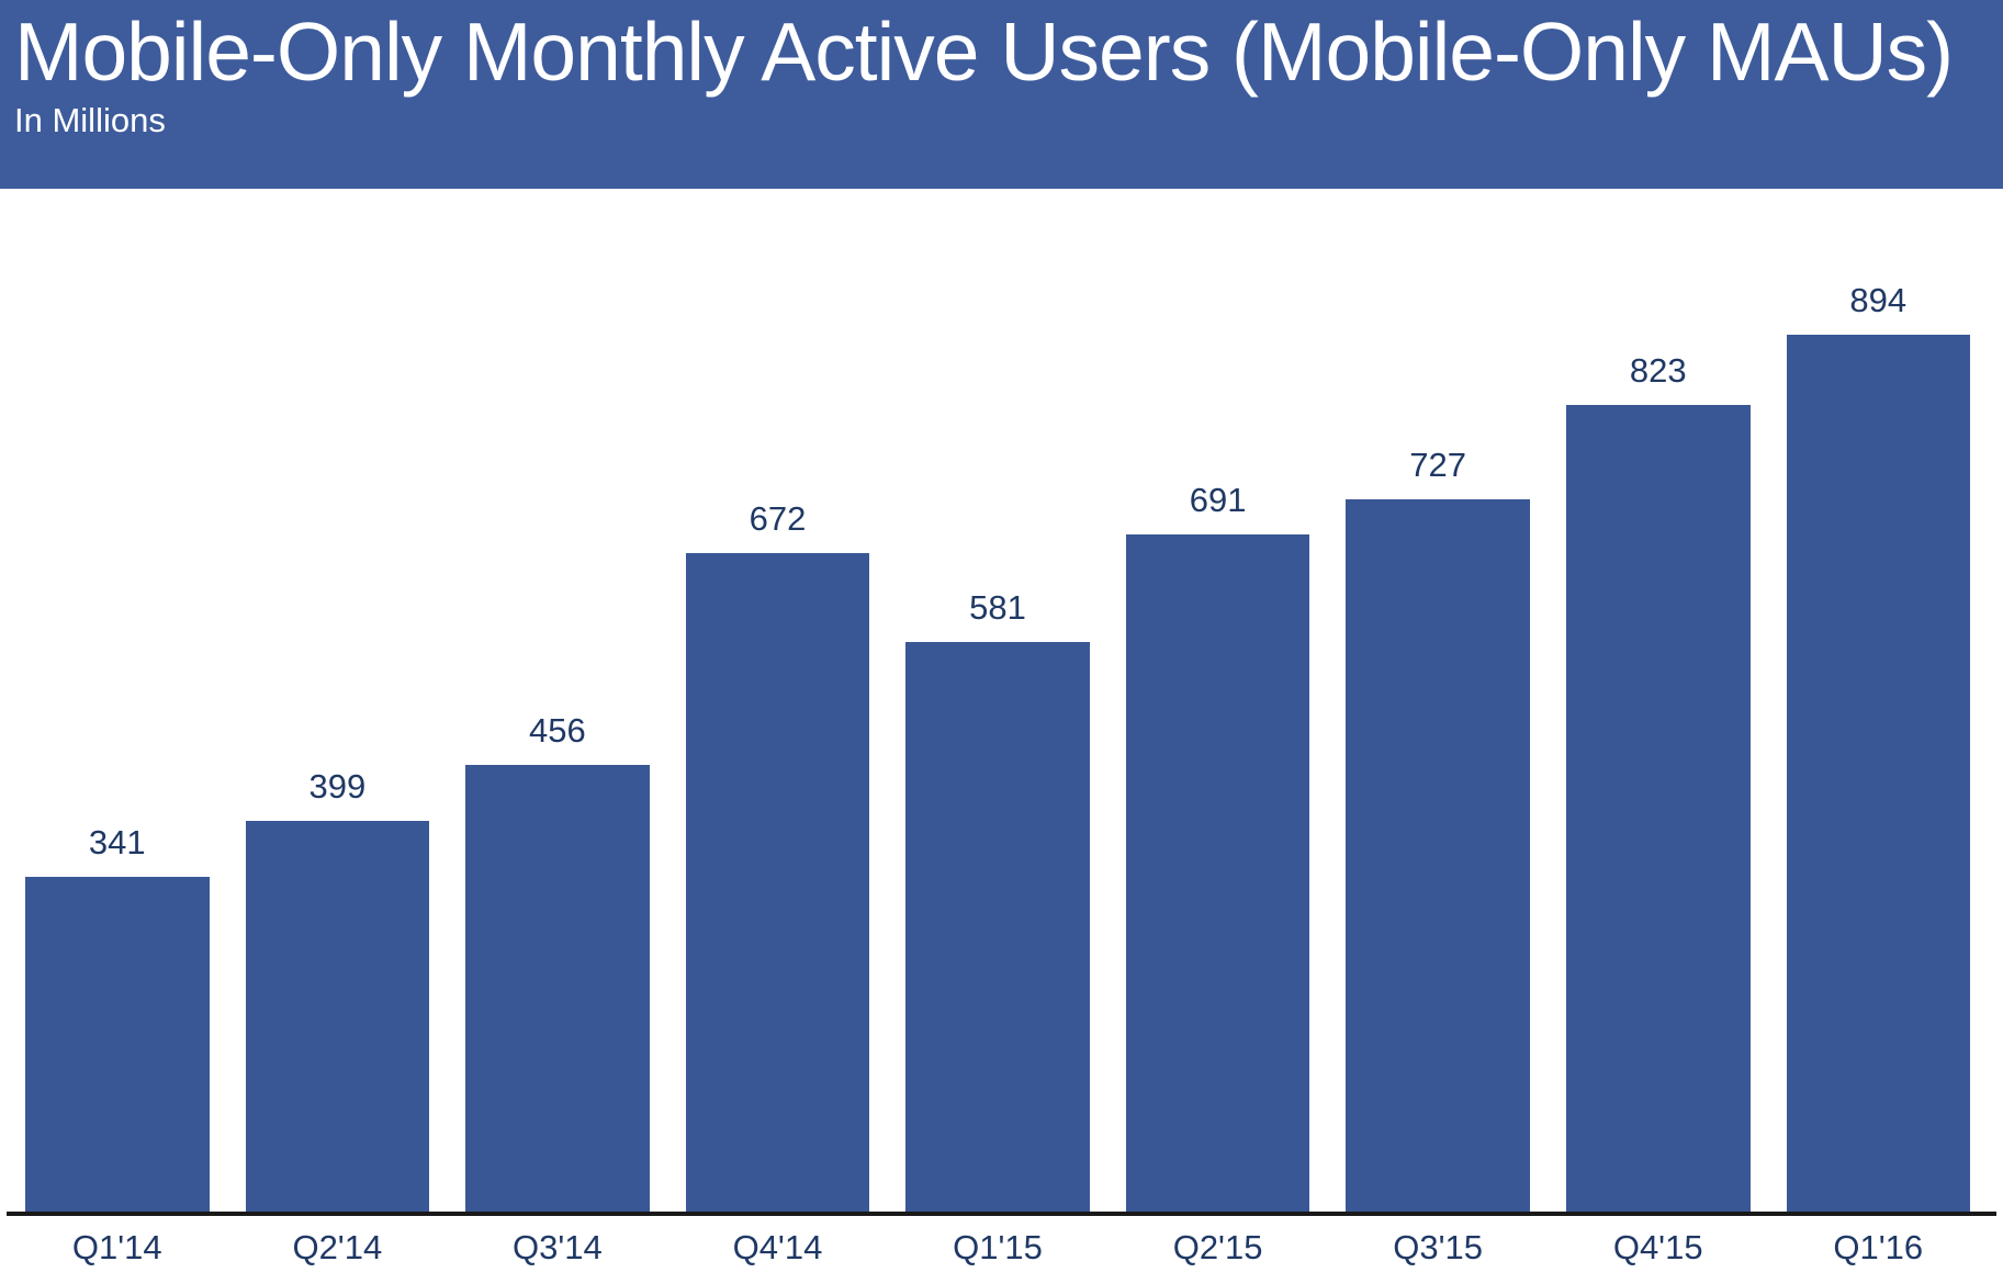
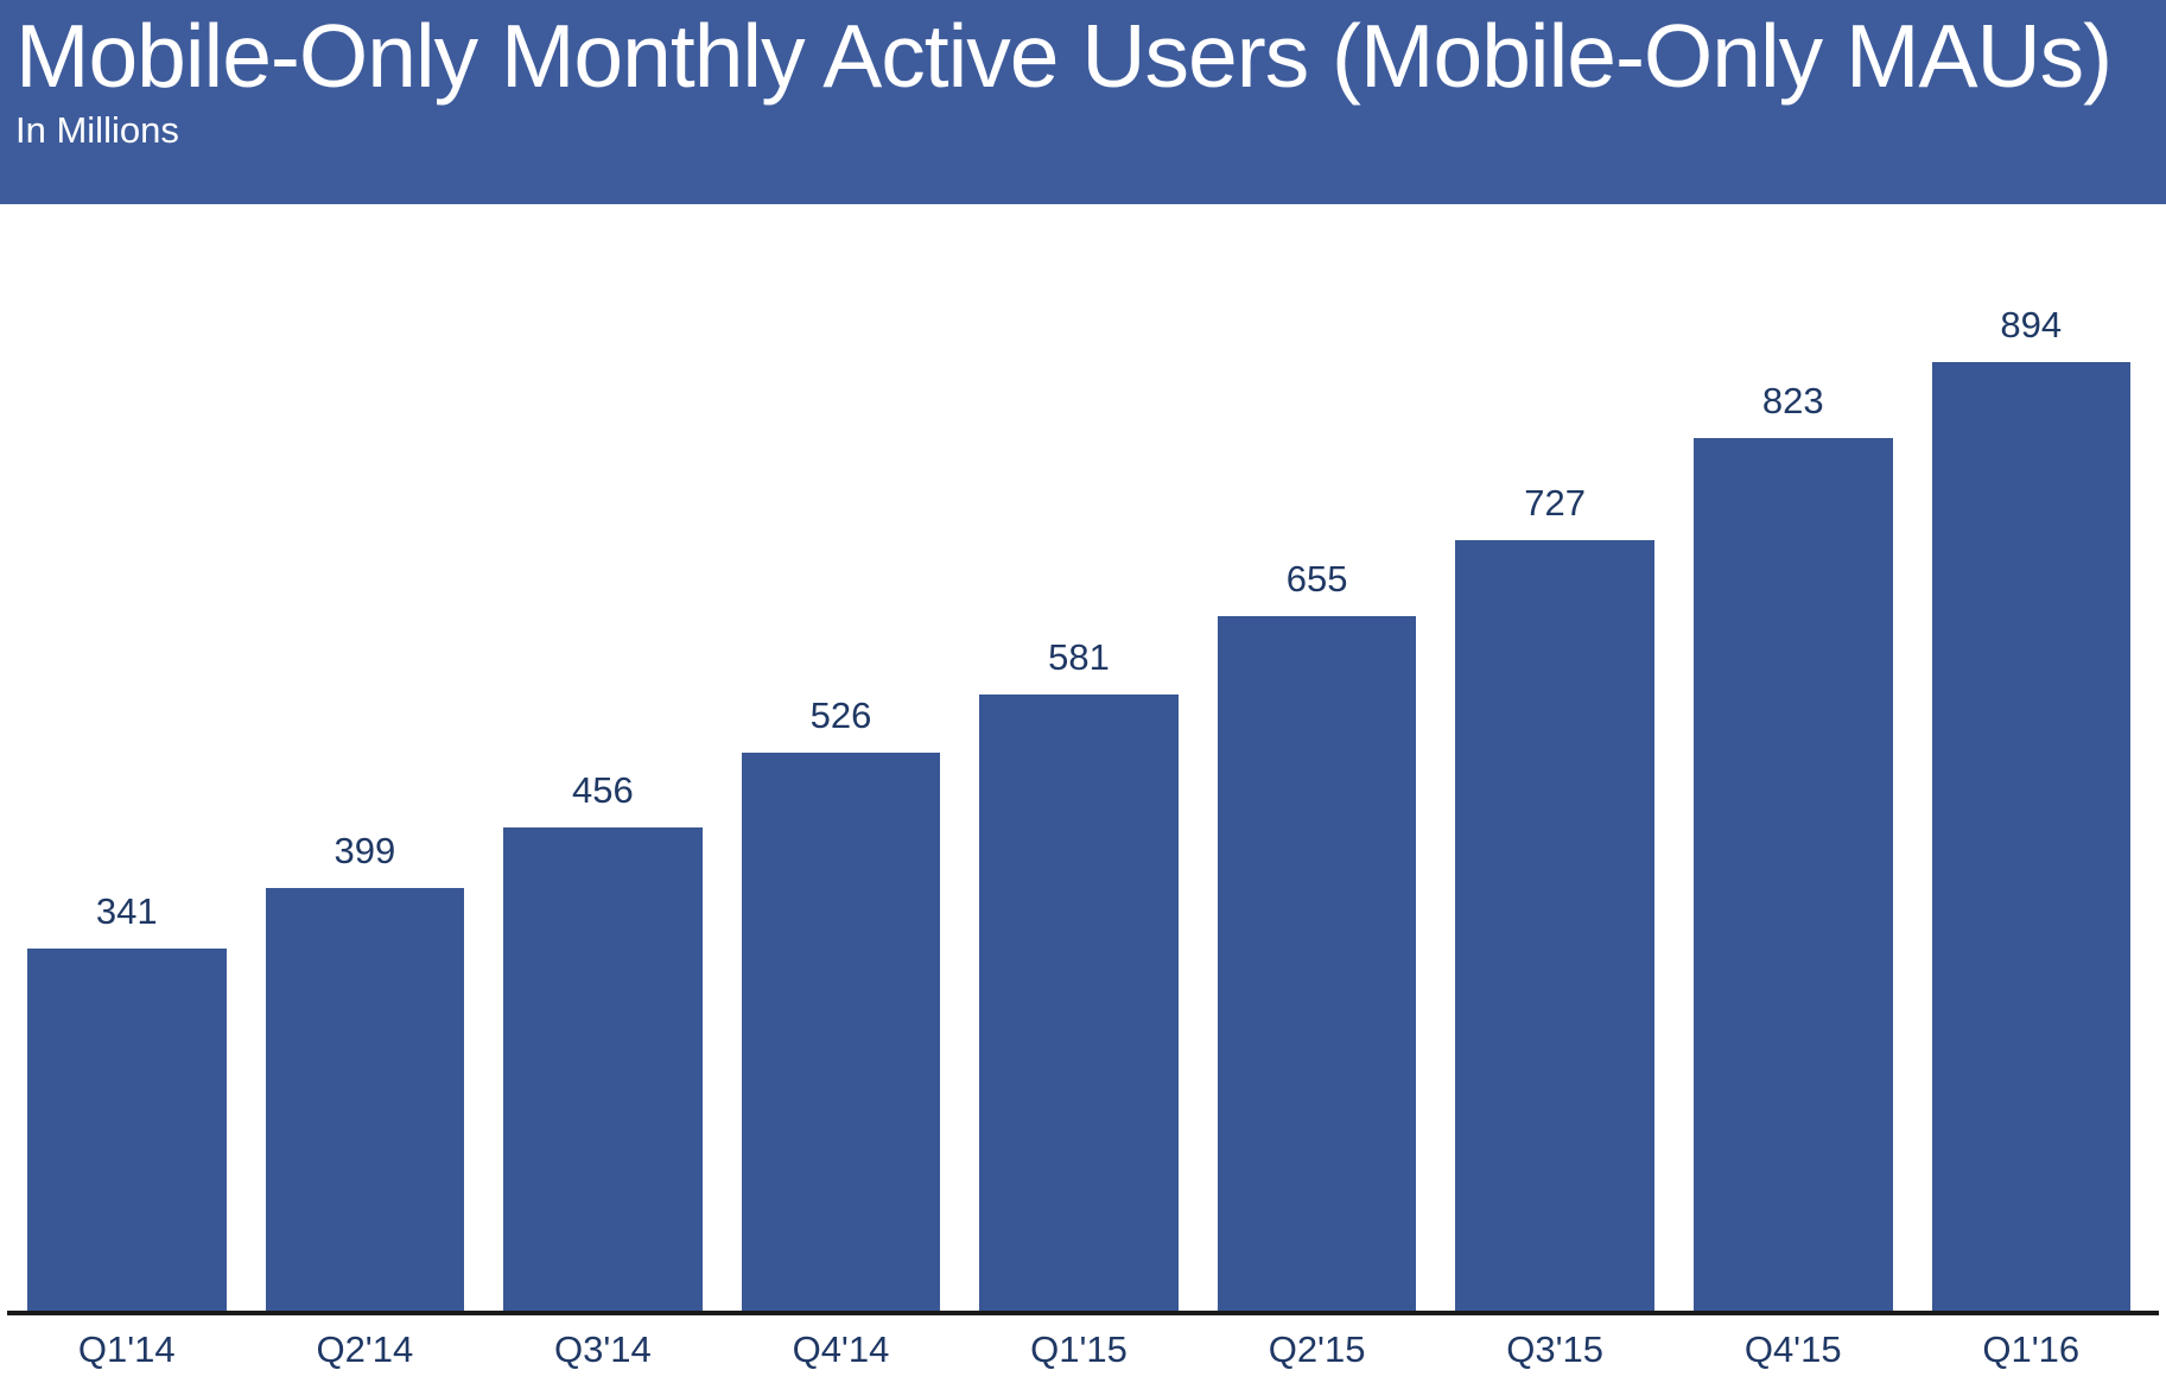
Q4'14: 672 -> 526
Q2'15: 691 -> 655
